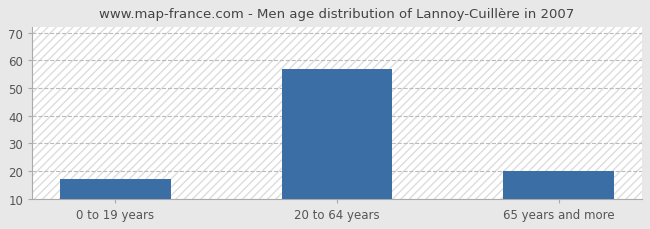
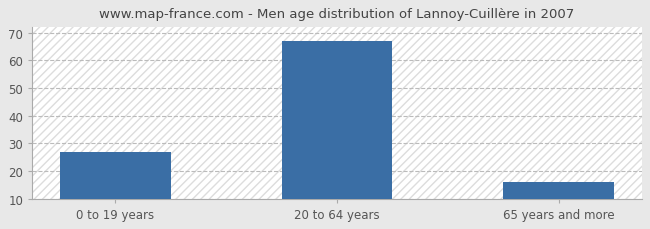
0 to 19 years: 17 -> 27
20 to 64 years: 57 -> 67
65 years and more: 20 -> 16
